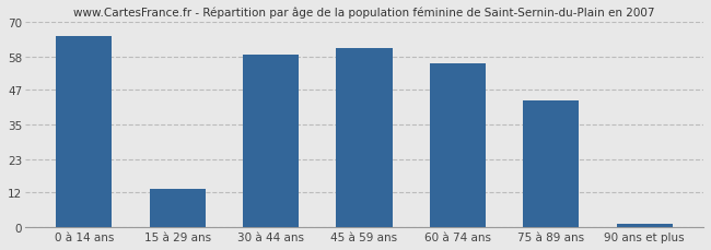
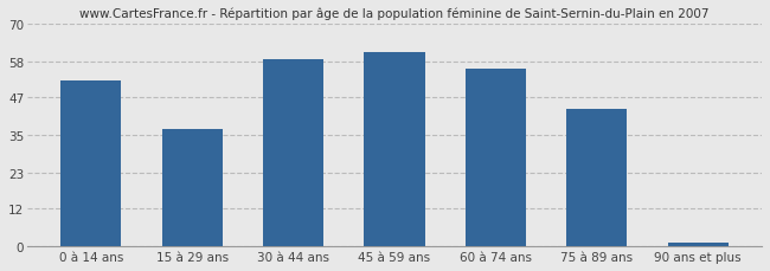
0 à 14 ans: 65 -> 52
15 à 29 ans: 13 -> 37
